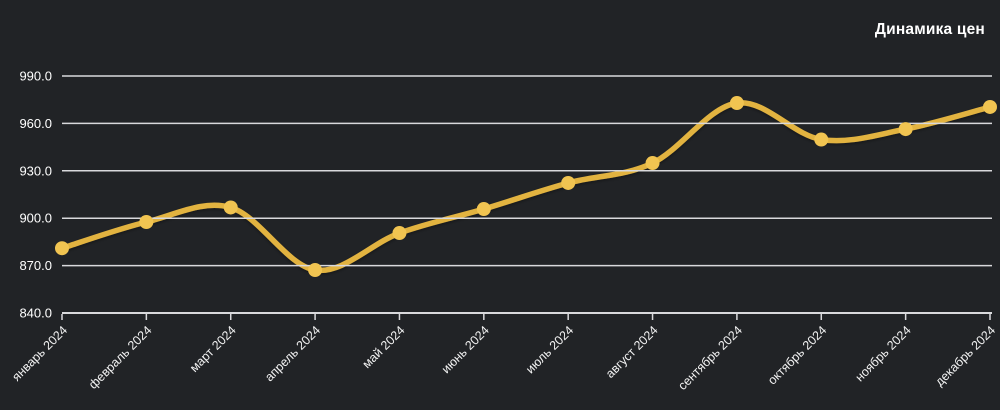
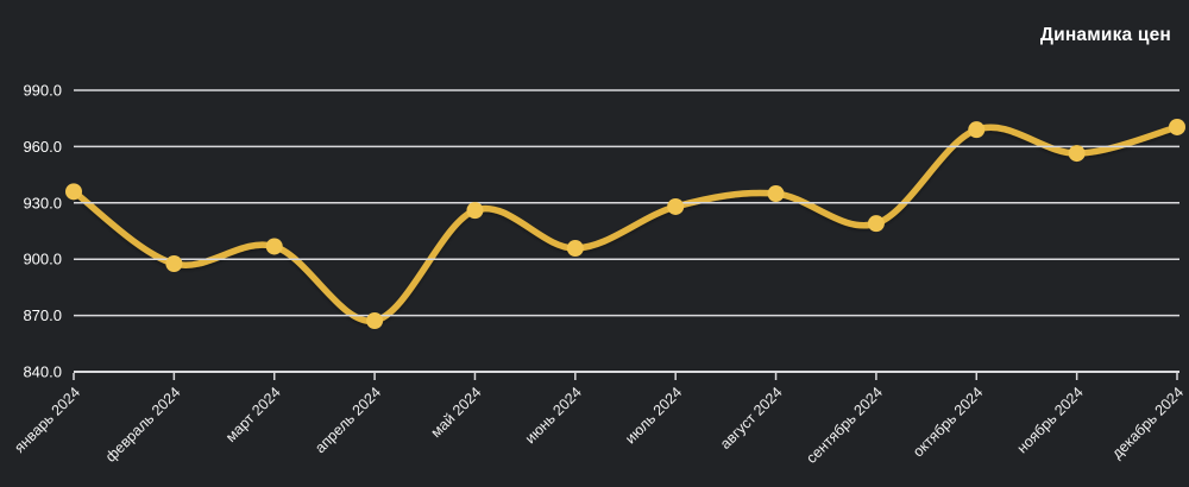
январь 2024: 881 -> 936
май 2024: 891 -> 926
июль 2024: 922 -> 928
сентябрь 2024: 973 -> 919
октябрь 2024: 950 -> 969
